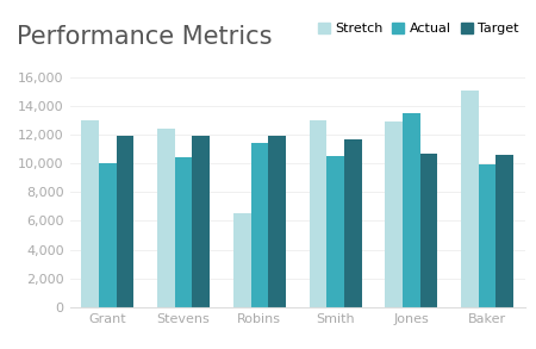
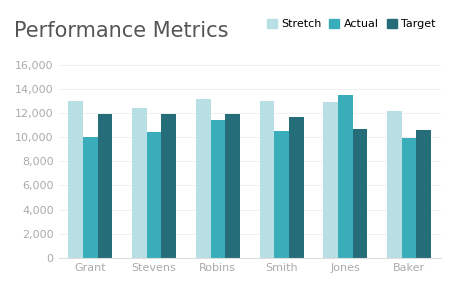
Stretch/Robins: 6,500 -> 13,200
Stretch/Baker: 15,100 -> 12,200
